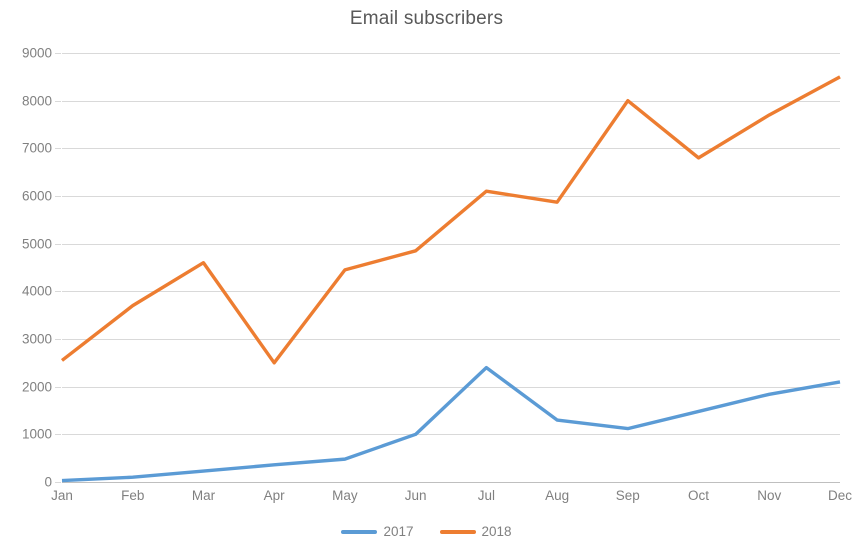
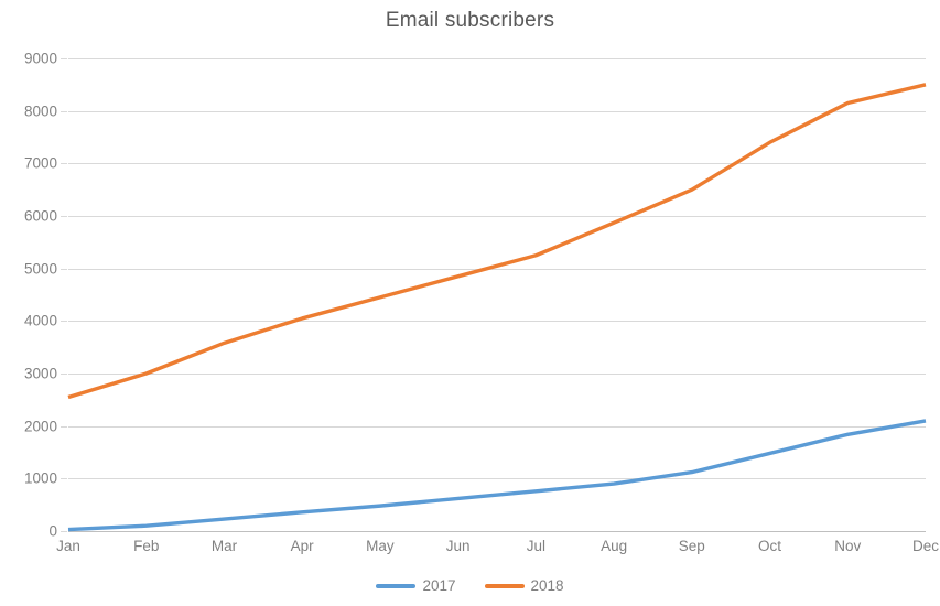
2018/Feb: 3700 -> 3000
2018/Mar: 4600 -> 3600
2018/Apr: 2500 -> 4000
2017/Jun: 1000 -> 600
2017/Jul: 2400 -> 800
2018/Jul: 6100 -> 5200
2017/Aug: 1300 -> 900
2018/Sep: 8000 -> 6500
2018/Oct: 6800 -> 7400
2018/Nov: 7700 -> 8200
